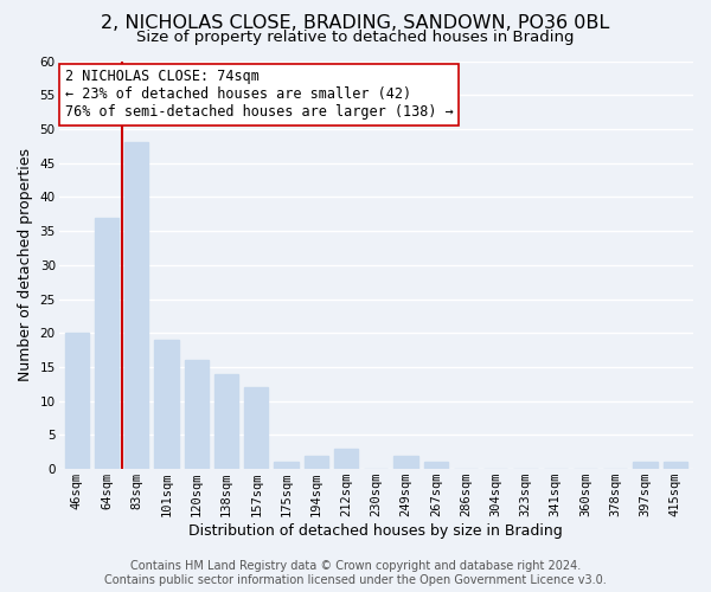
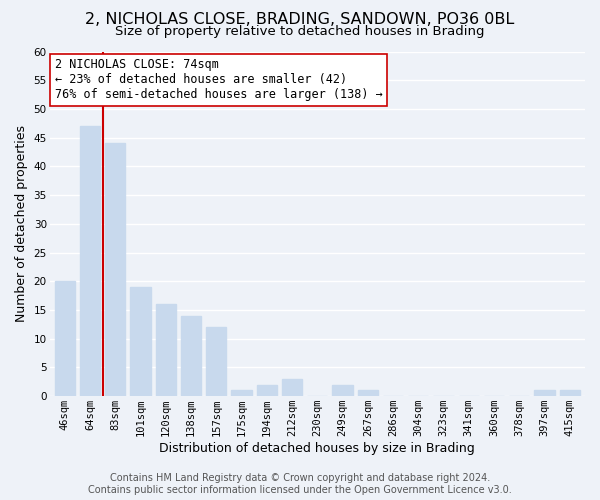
64sqm: 37 -> 47
83sqm: 48 -> 44
